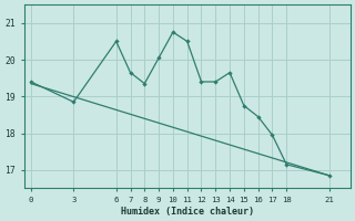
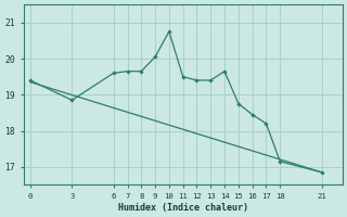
6: 20.50 -> 19.60
8: 19.35 -> 19.65
11: 20.50 -> 19.50
17: 17.95 -> 18.20
